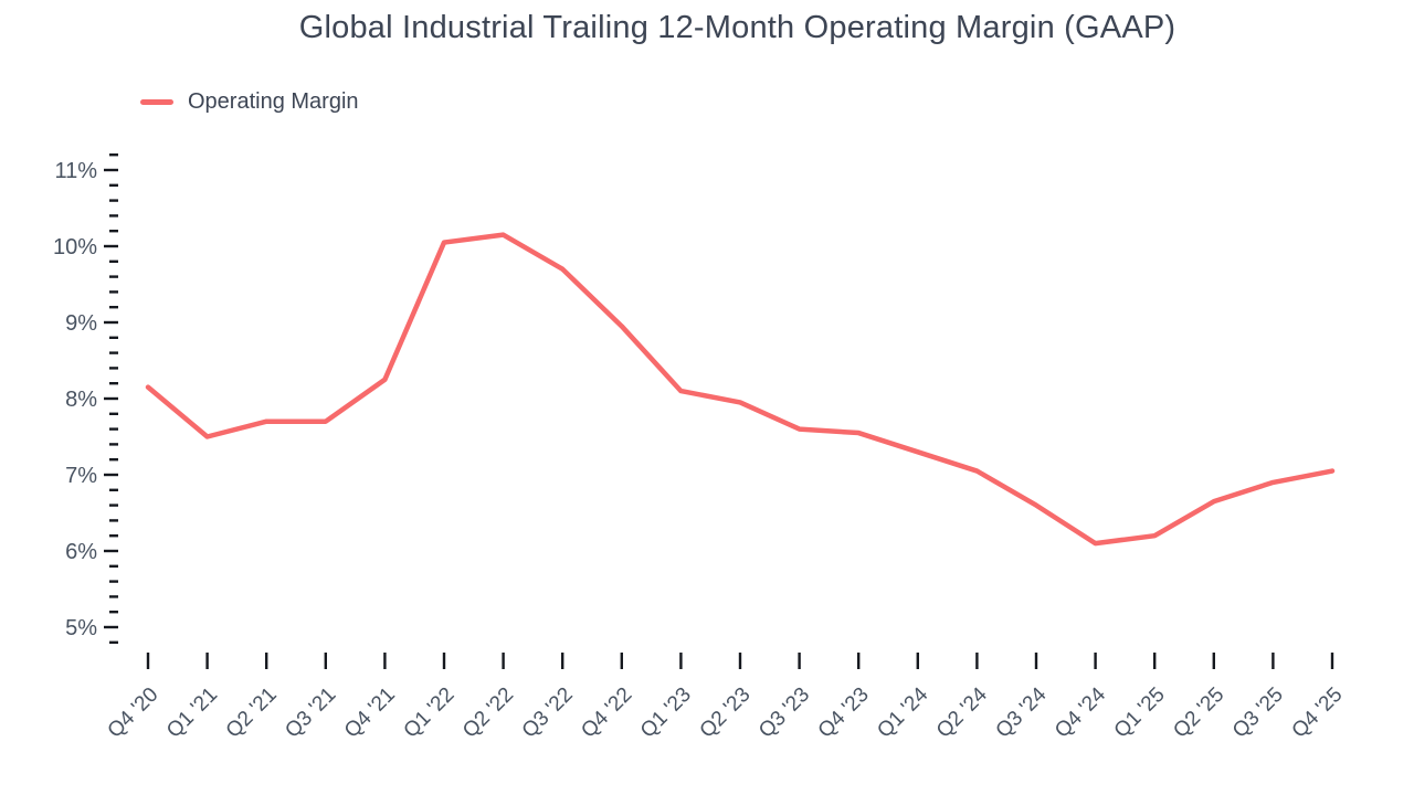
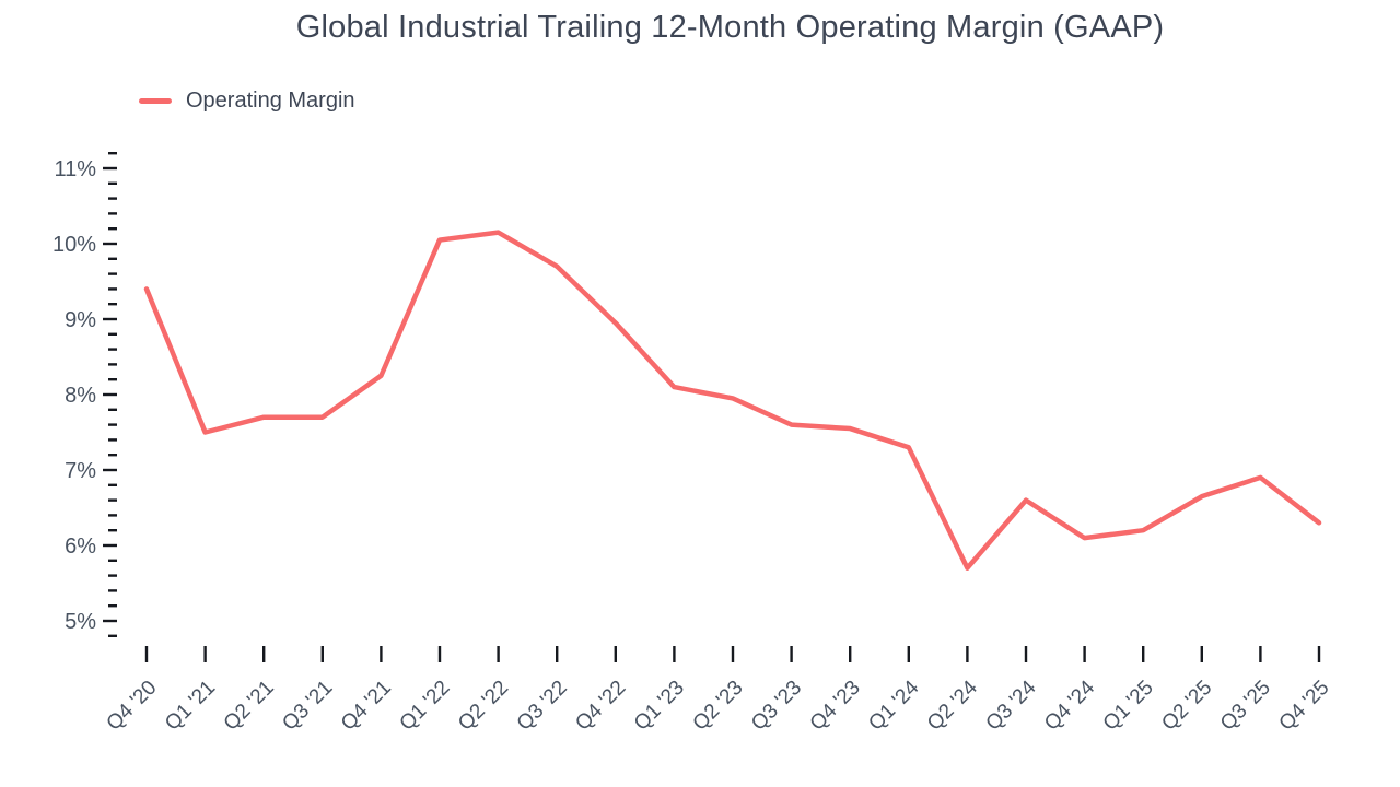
Q4 '20: 8.2% -> 9.4%
Q2 '24: 7.0% -> 5.7%
Q4 '25: 7.0% -> 6.3%
